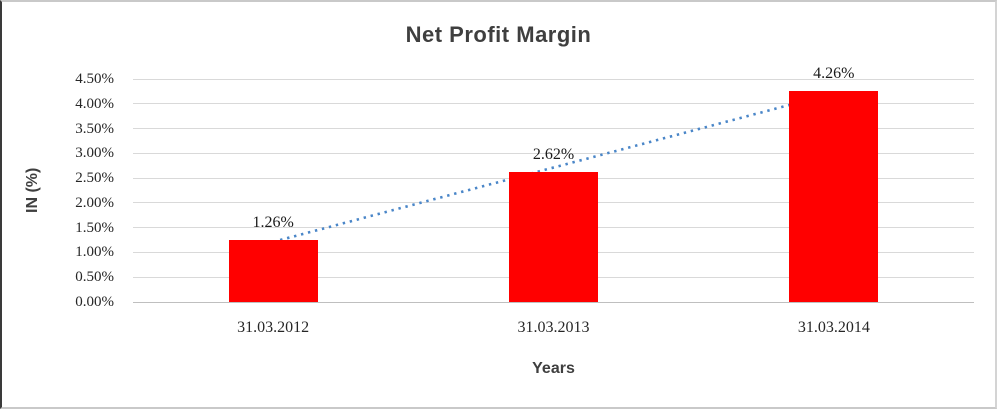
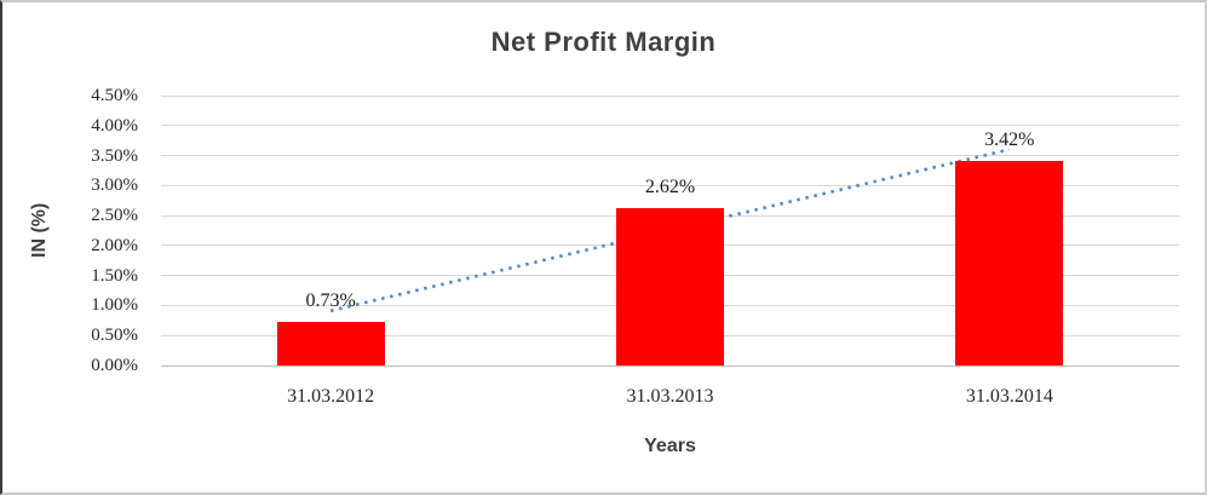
31.03.2012: 1.26% -> 0.73%
31.03.2014: 4.26% -> 3.42%
